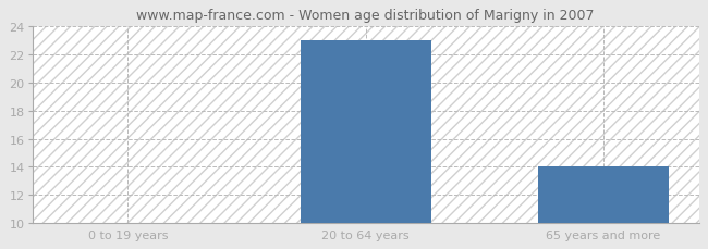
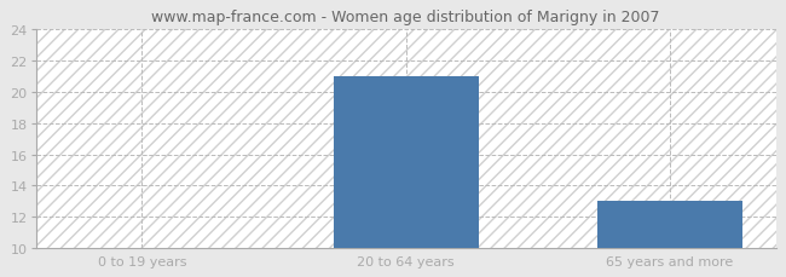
20 to 64 years: 23 -> 21
65 years and more: 14 -> 13
